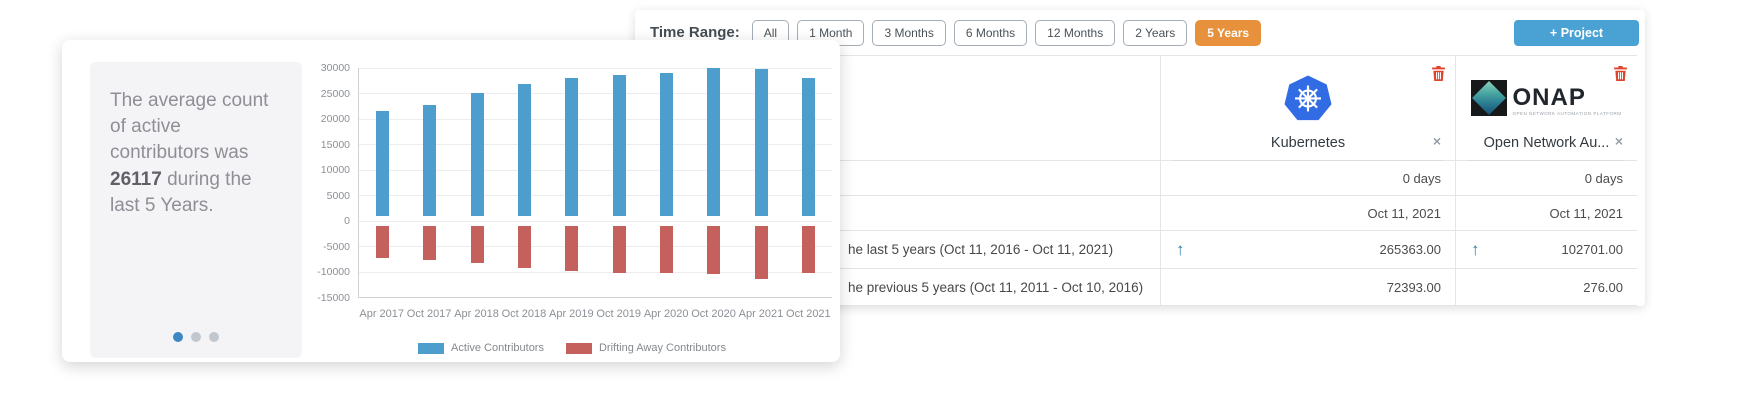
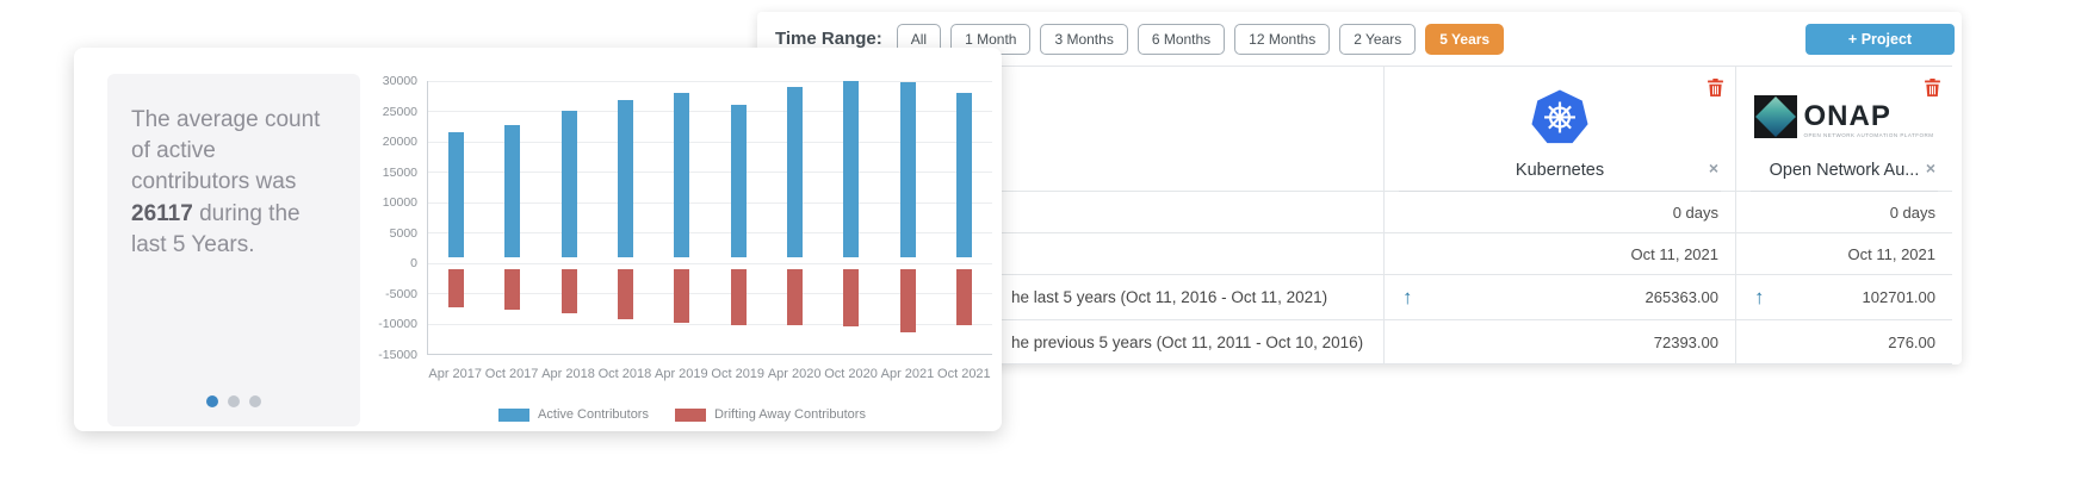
Active Contributors/Oct 2019: 29000 -> 26000
